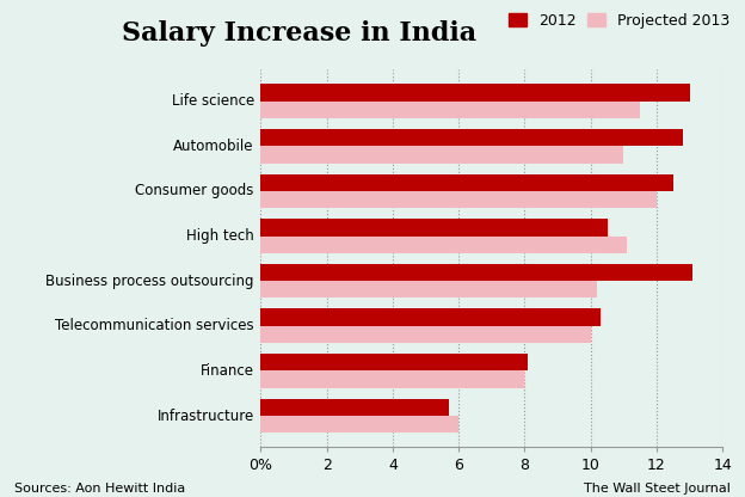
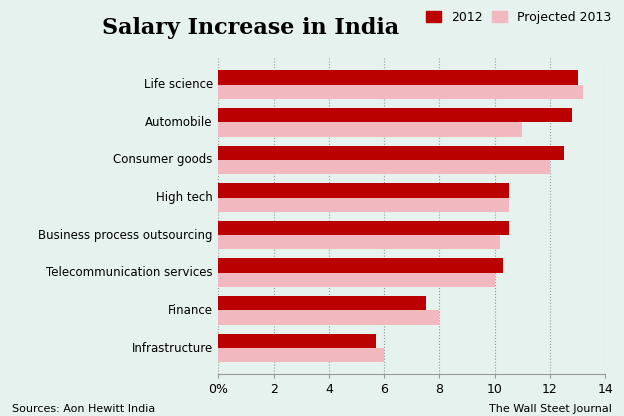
Projected 2013/Life science: 11.5 -> 13.2
Projected 2013/High tech: 11.1 -> 10.5
2012/Business process outsourcing: 13.1 -> 10.5
2012/Finance: 8.1 -> 7.5
